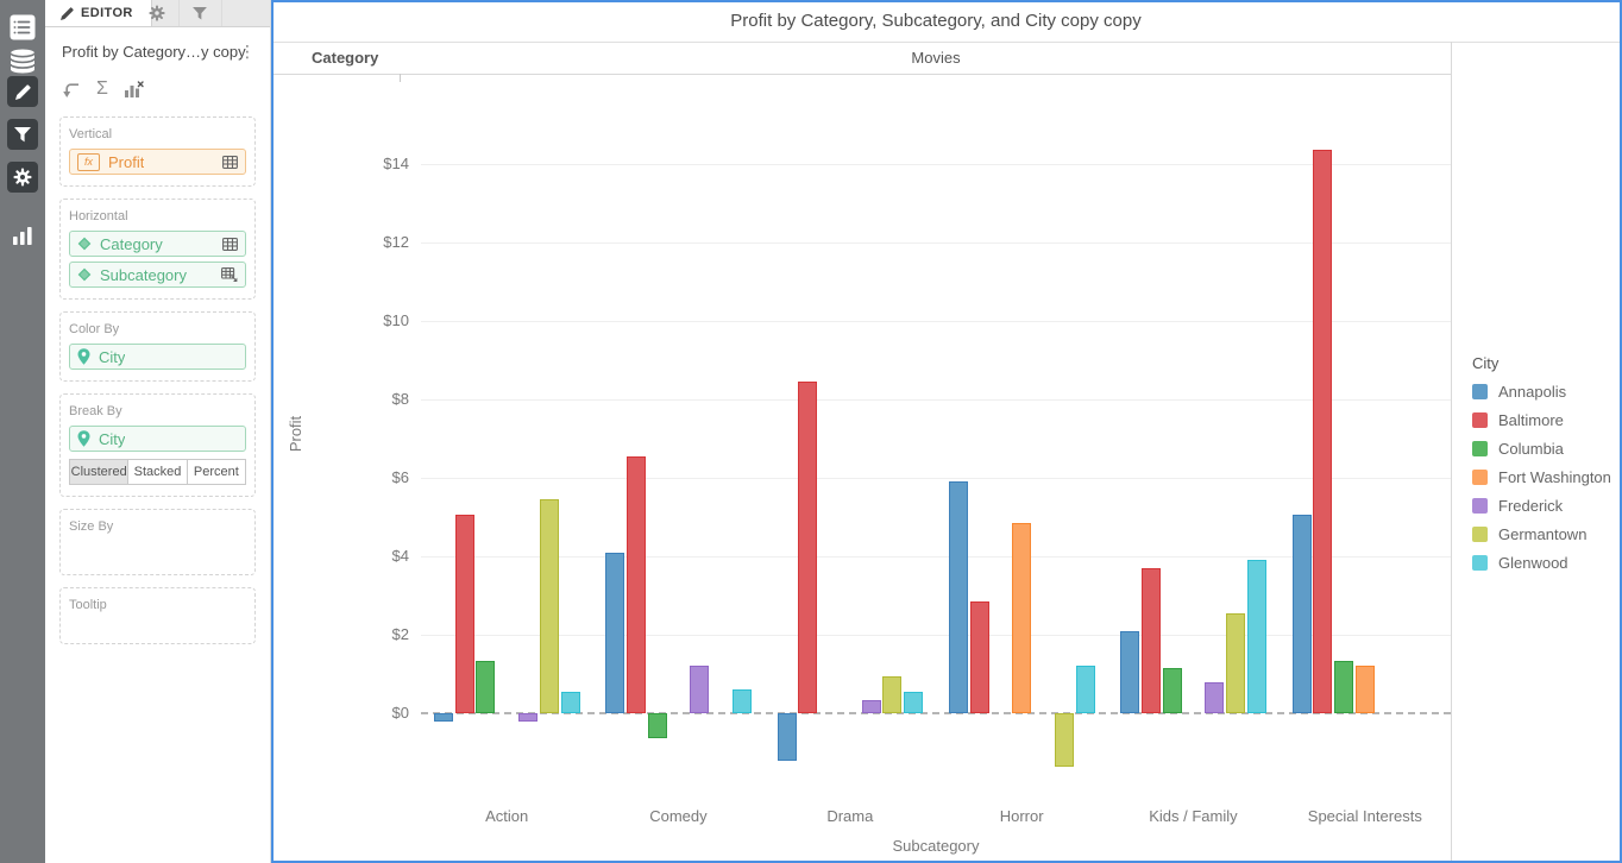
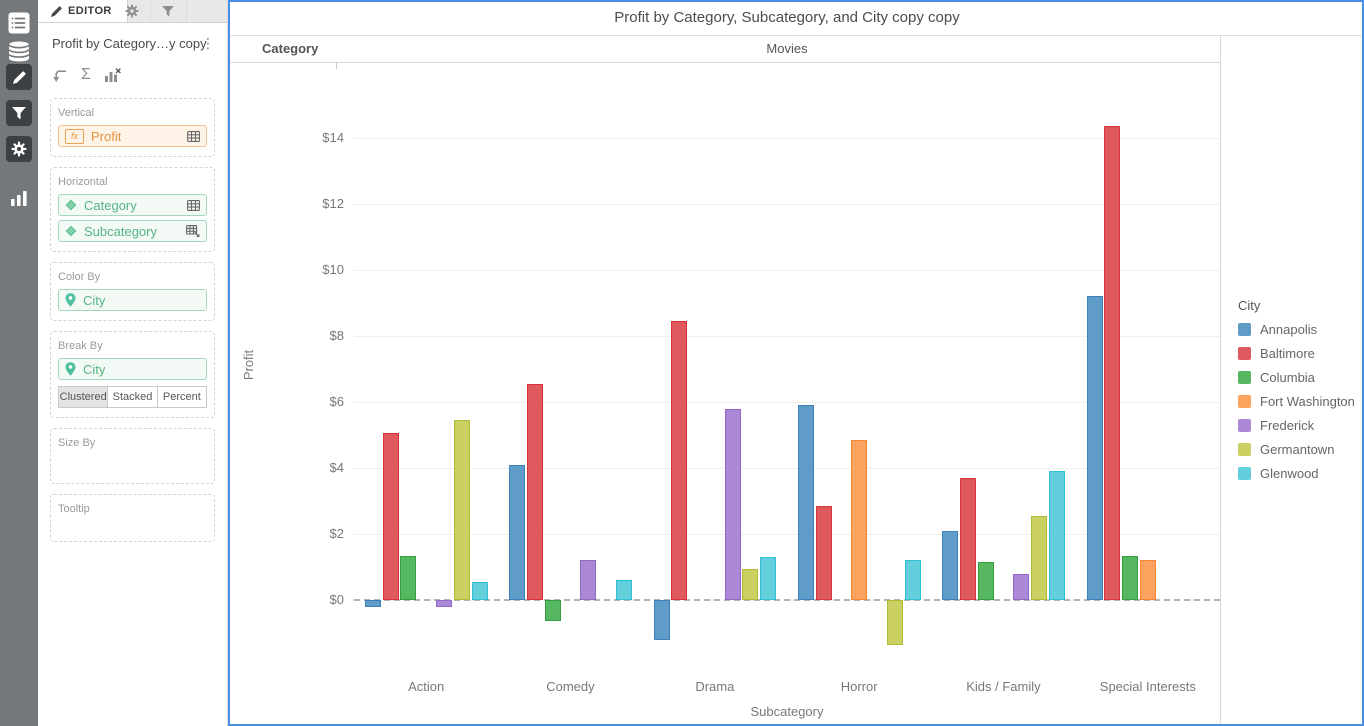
Frederick/Drama: $0.3 -> $5.8
Glenwood/Drama: $0.6 -> $1.3
Annapolis/Special Interests: $5.0 -> $9.2
